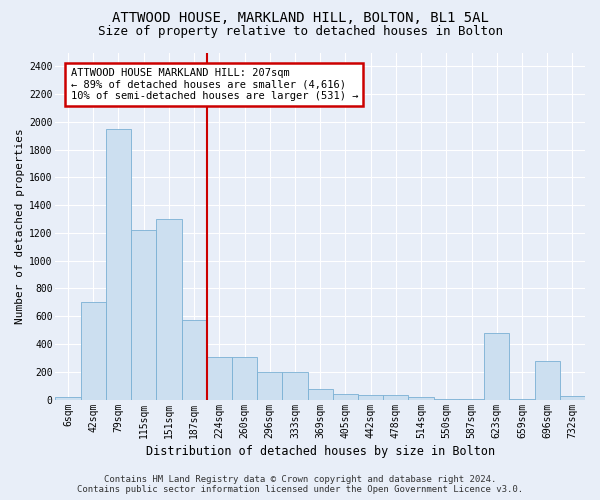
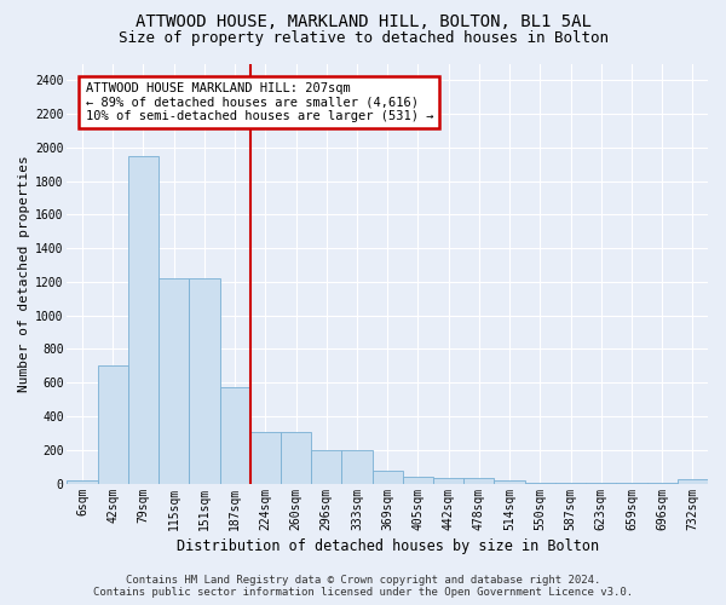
151sqm: 1300 -> 1220
623sqm: 480 -> 0
696sqm: 280 -> 0
